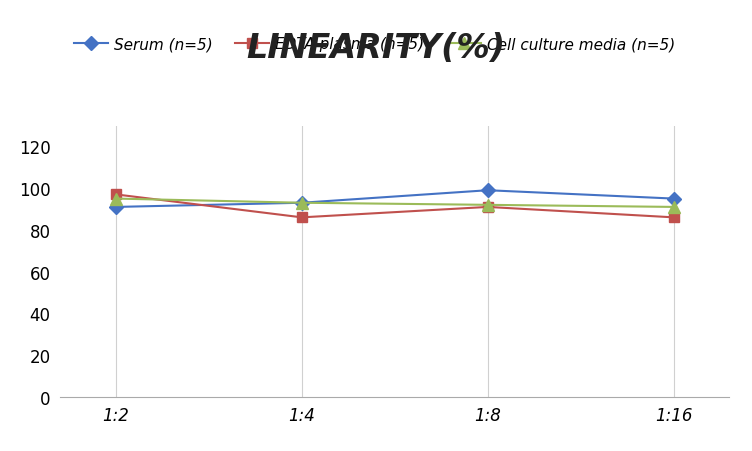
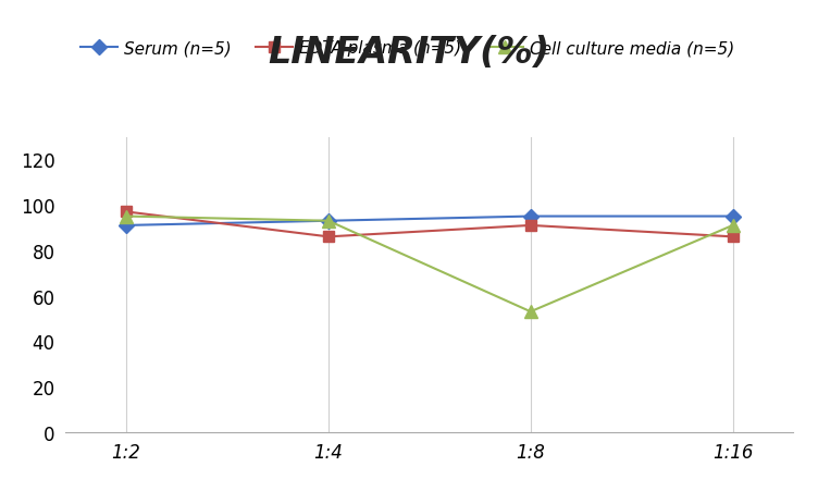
Serum (n=5)/1:8: 99 -> 95
Cell culture media (n=5)/1:8: 92 -> 53
